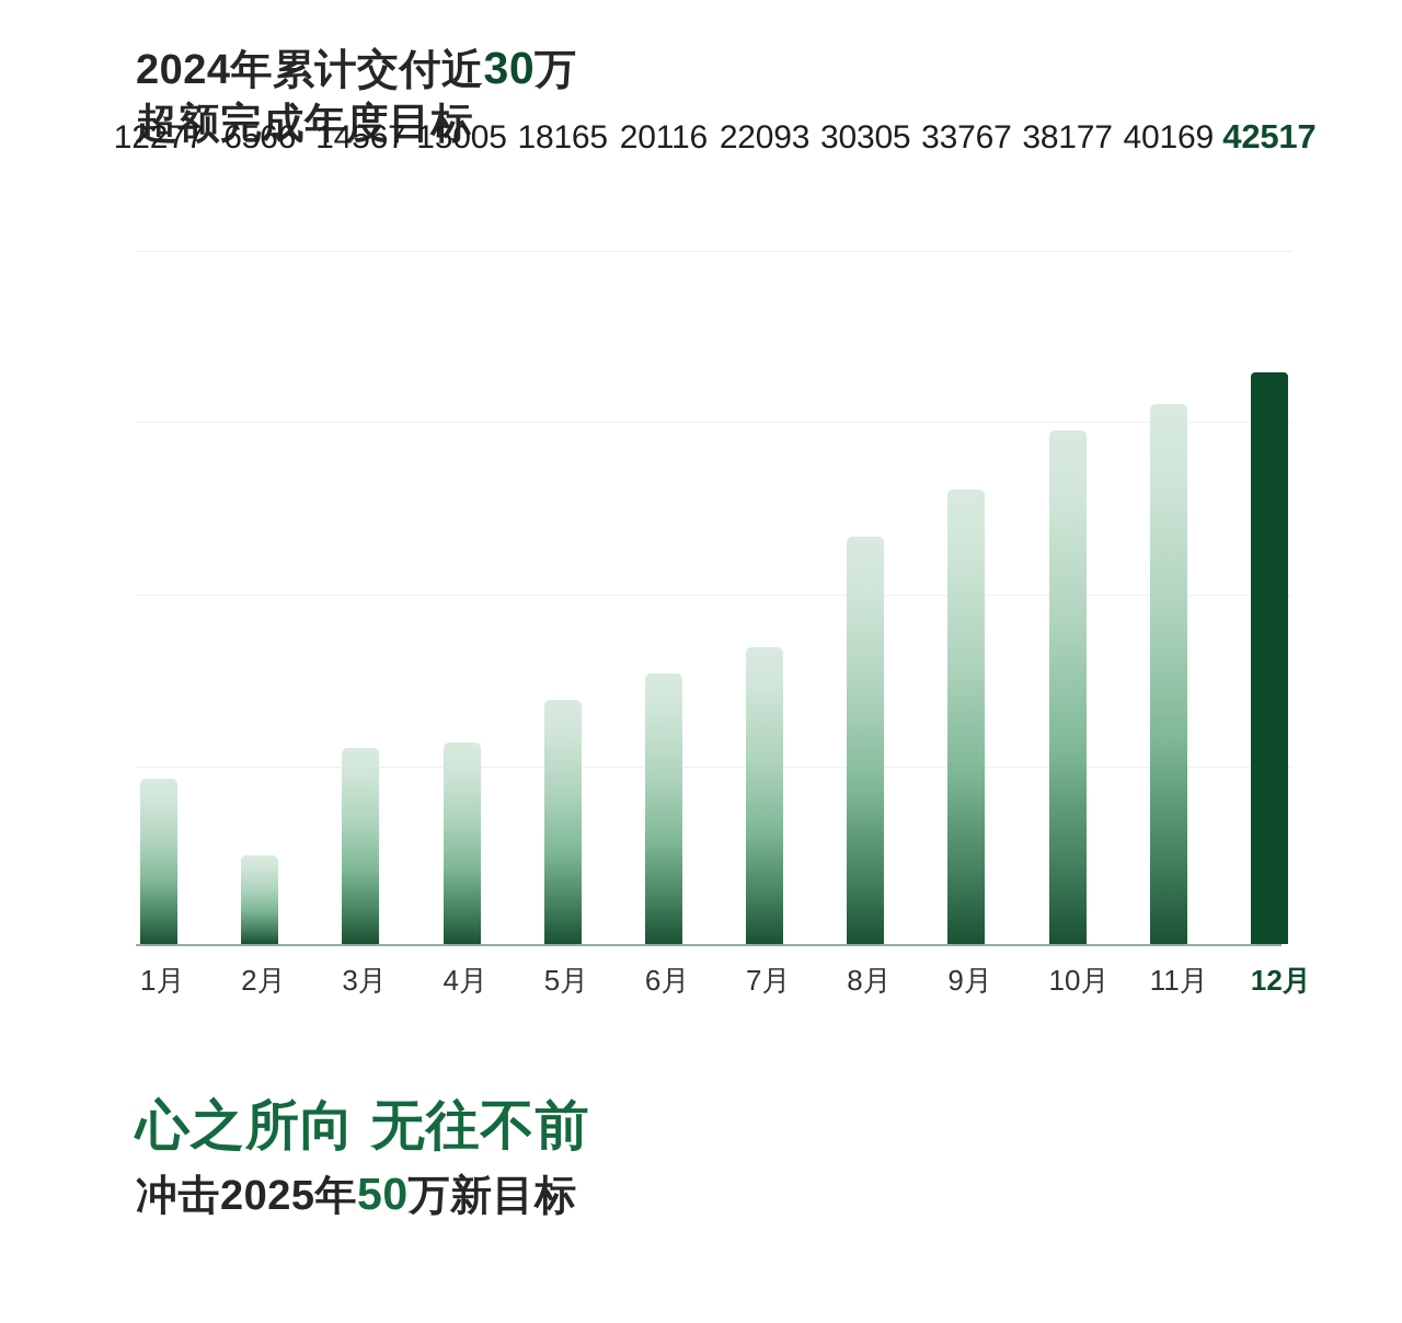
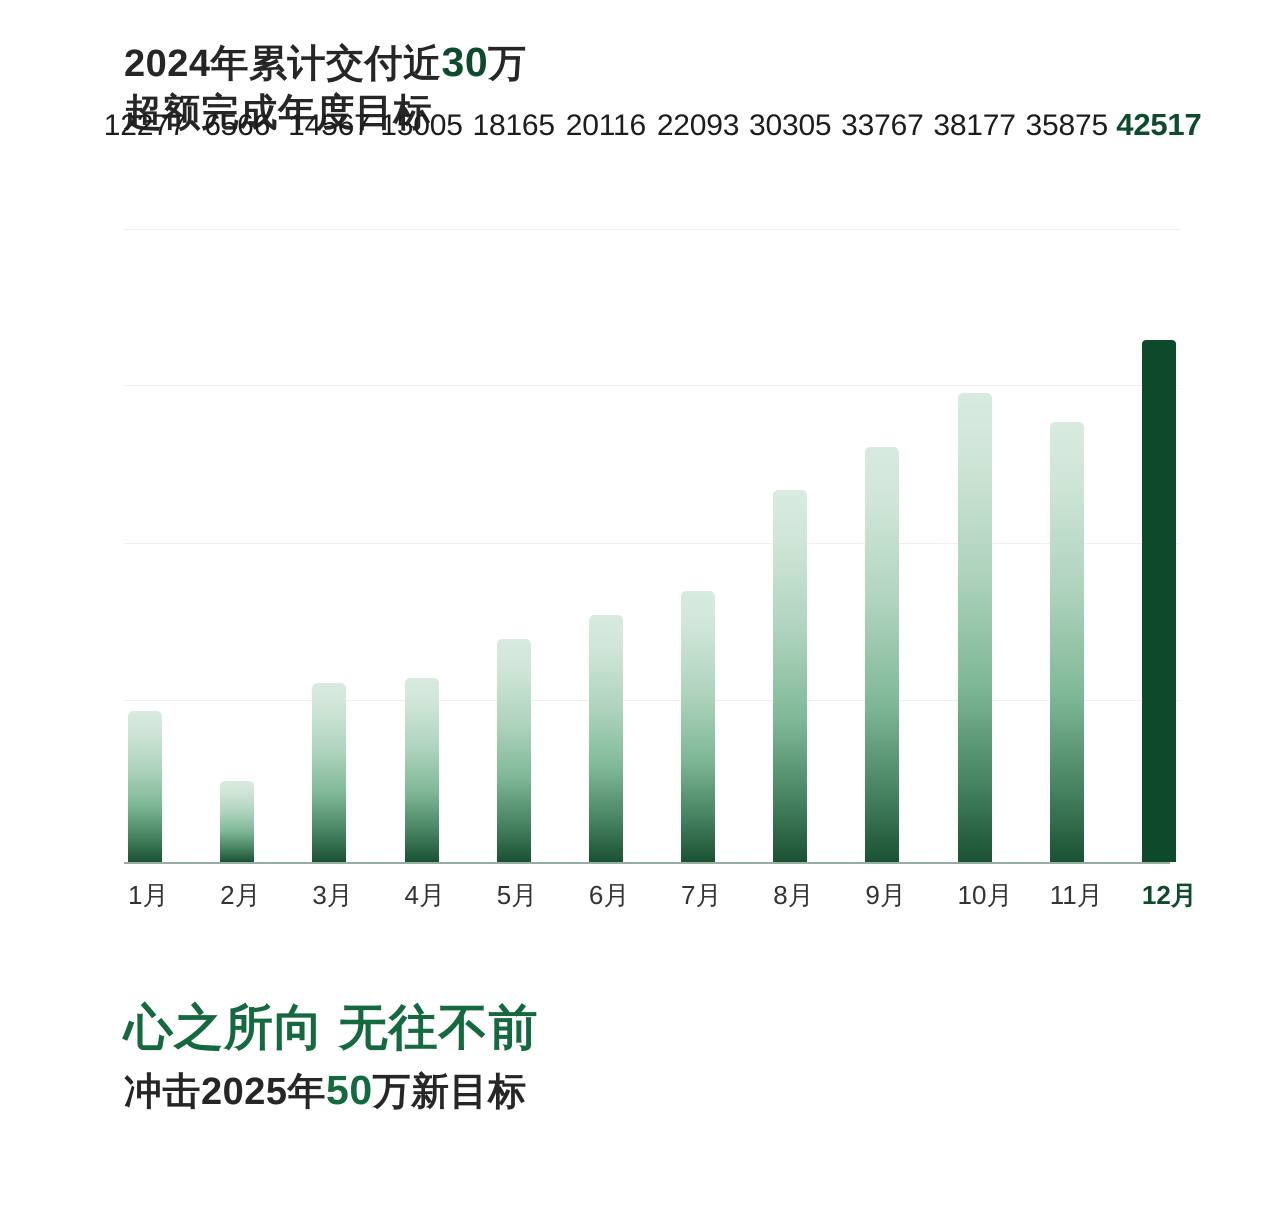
11月: 40169 -> 35875
